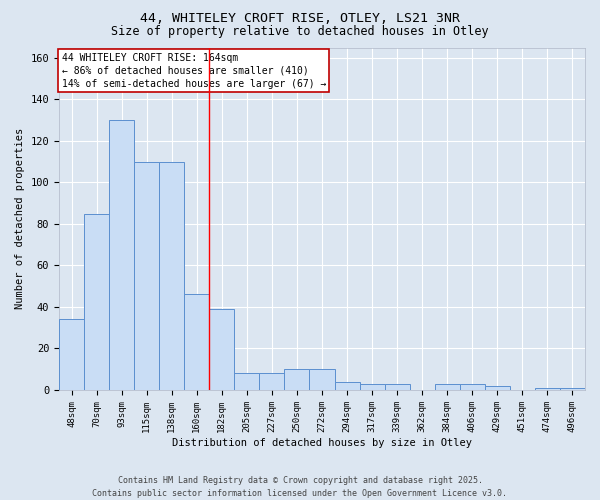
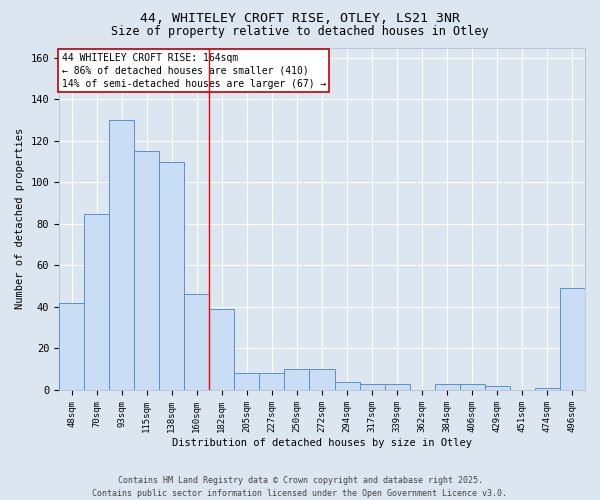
48sqm: 34 -> 42
115sqm: 110 -> 115
496sqm: 1 -> 49
